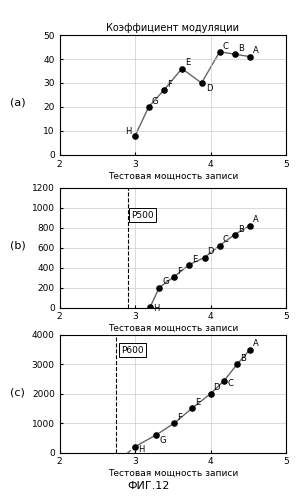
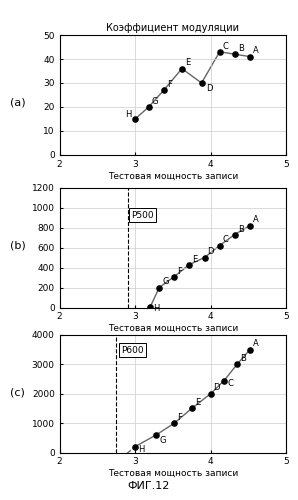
Коэффициент модуляции/3: 8 -> 15
